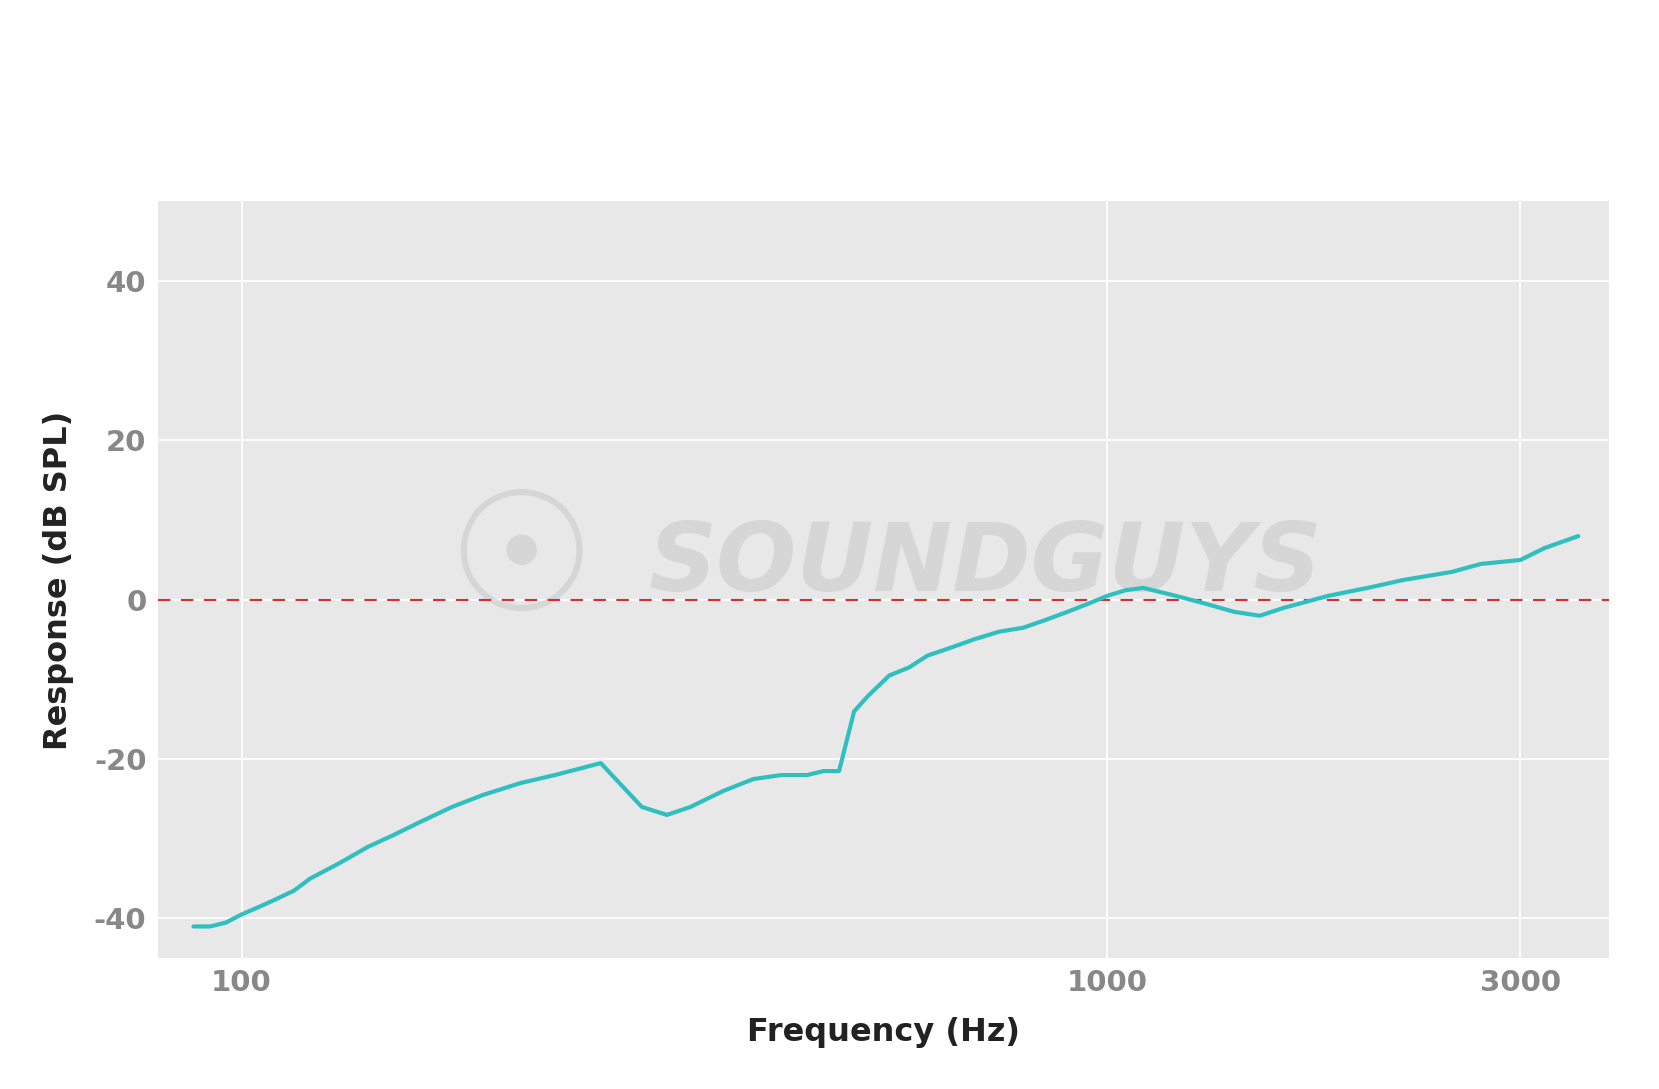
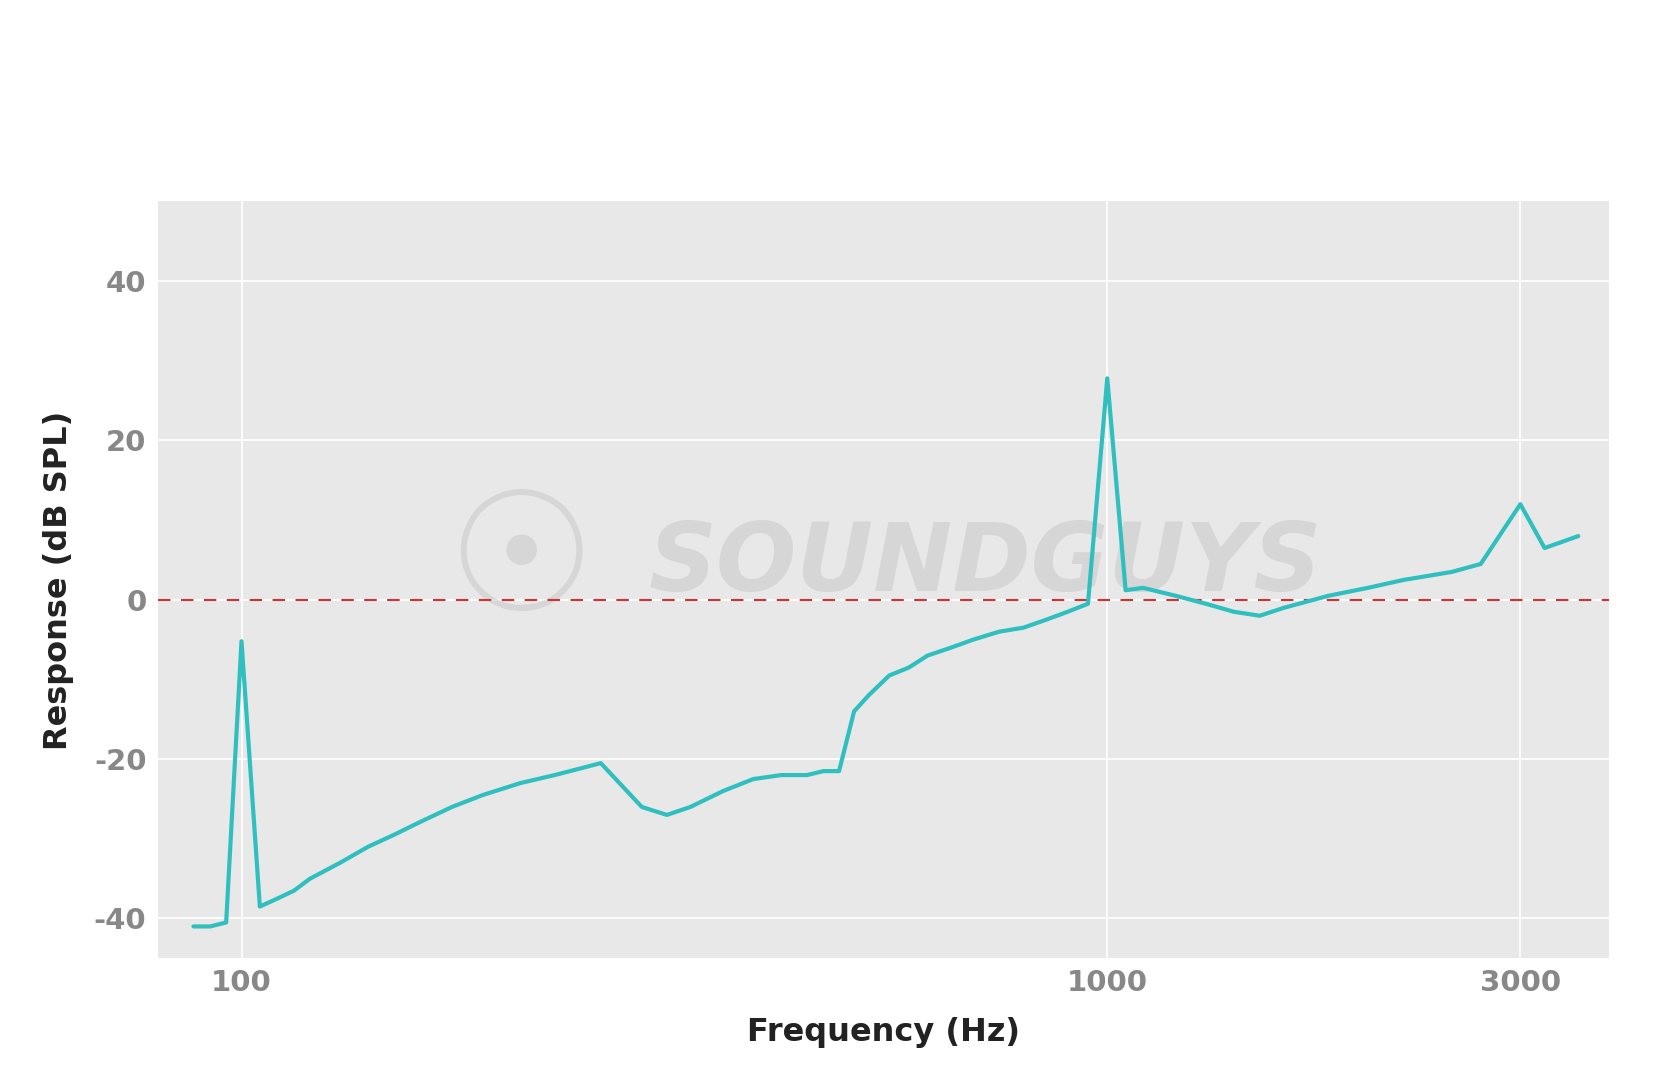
100: -39.5 -> -5.2
1000: 0.5 -> 27.8
3000: 5.0 -> 12.0
